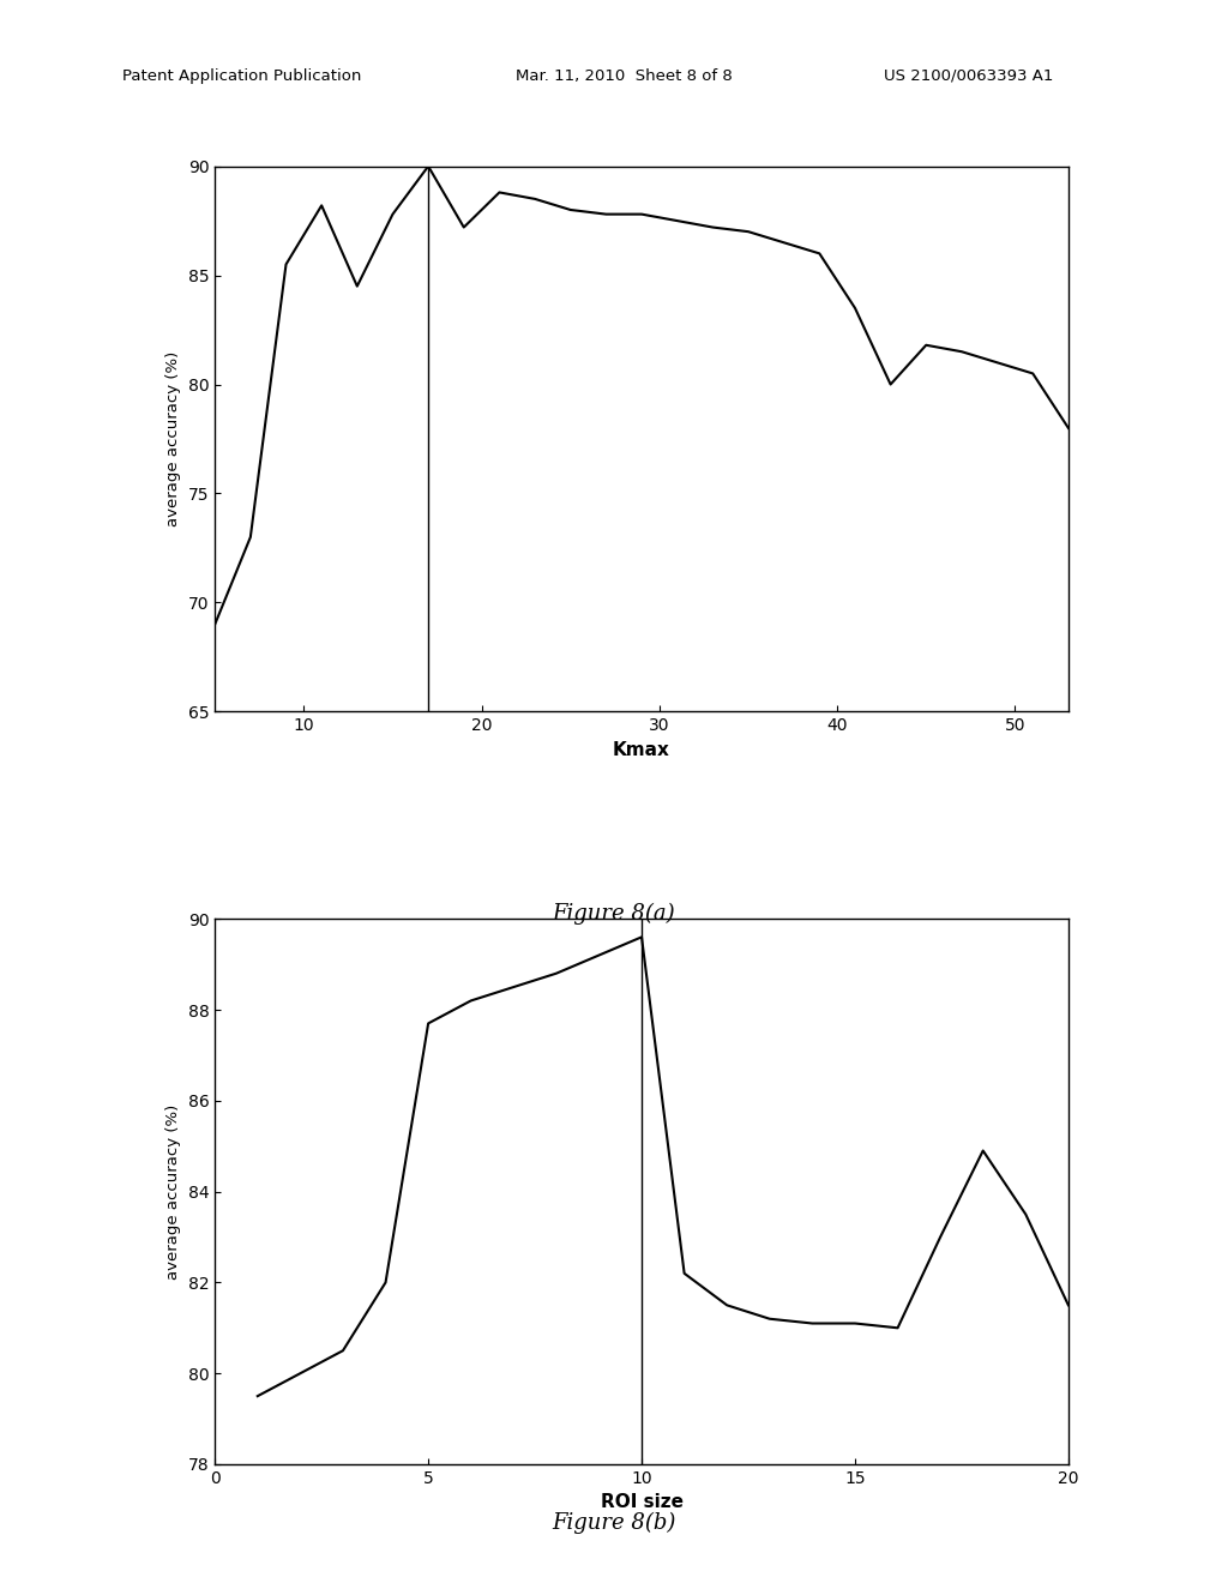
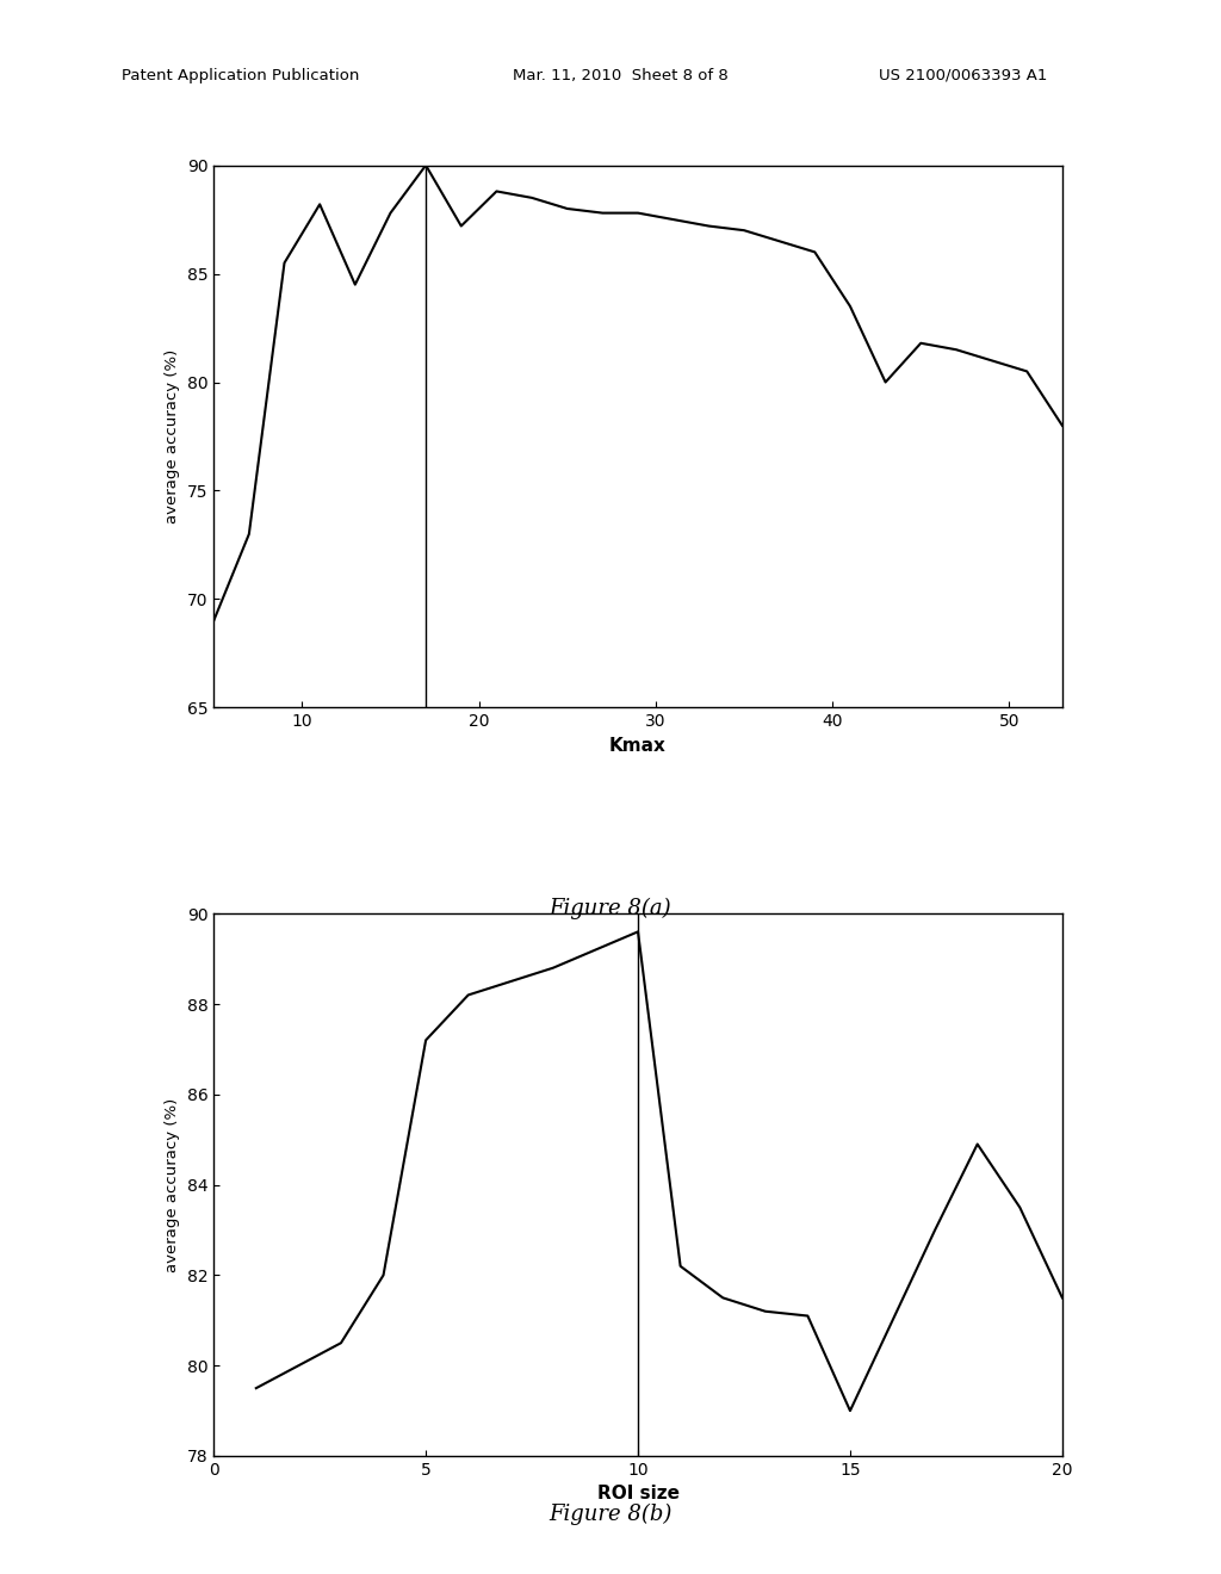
5: 87.7 -> 87.2
15: 81.1 -> 79.0
